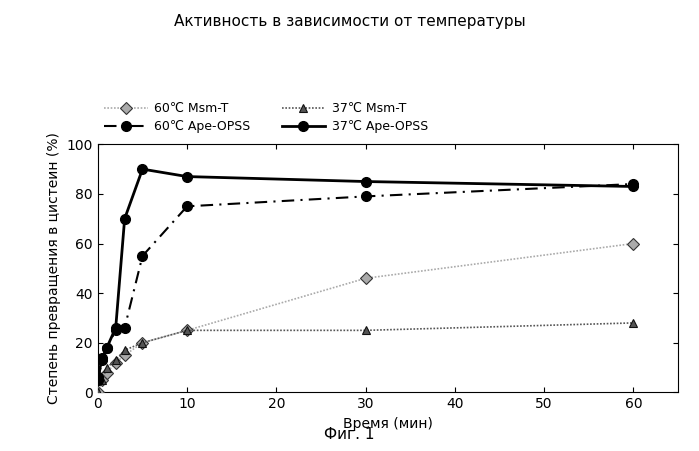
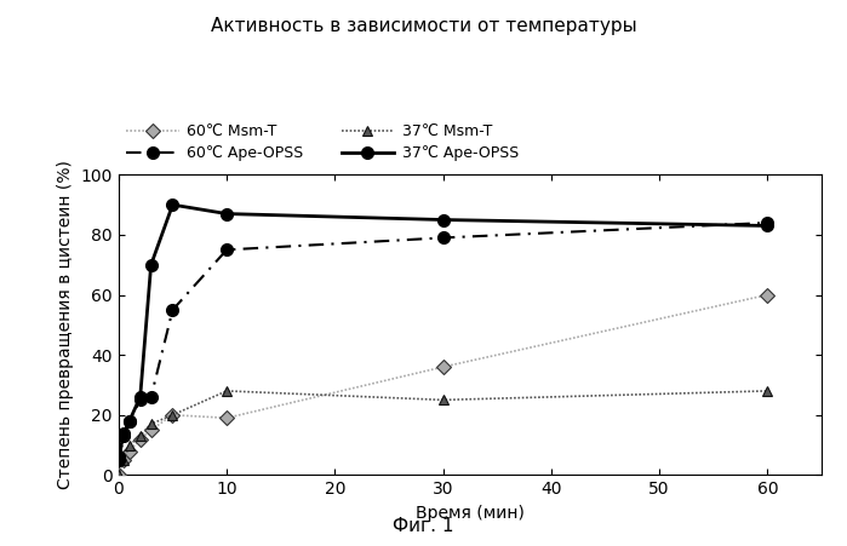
60℃ Msm-T/10: 25 -> 19
37℃ Msm-T/10: 25 -> 28
60℃ Msm-T/30: 46 -> 36
